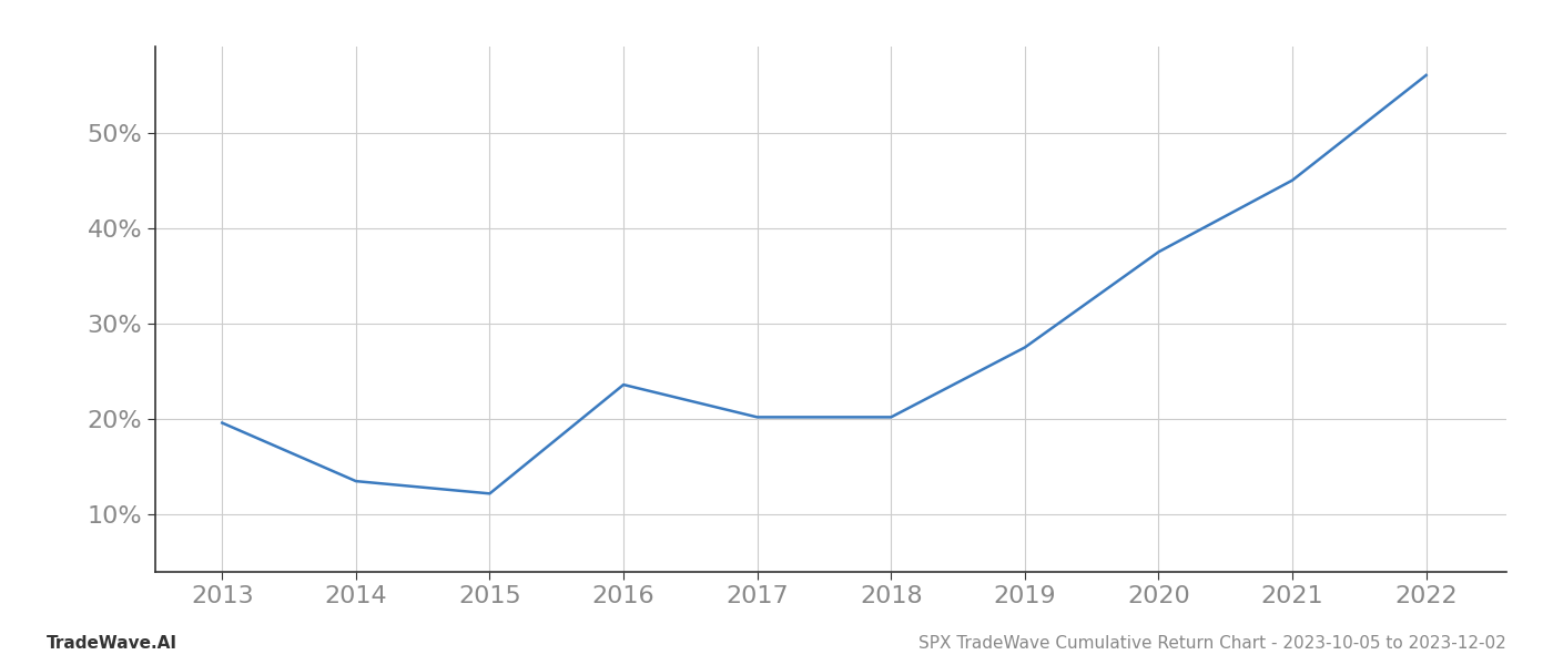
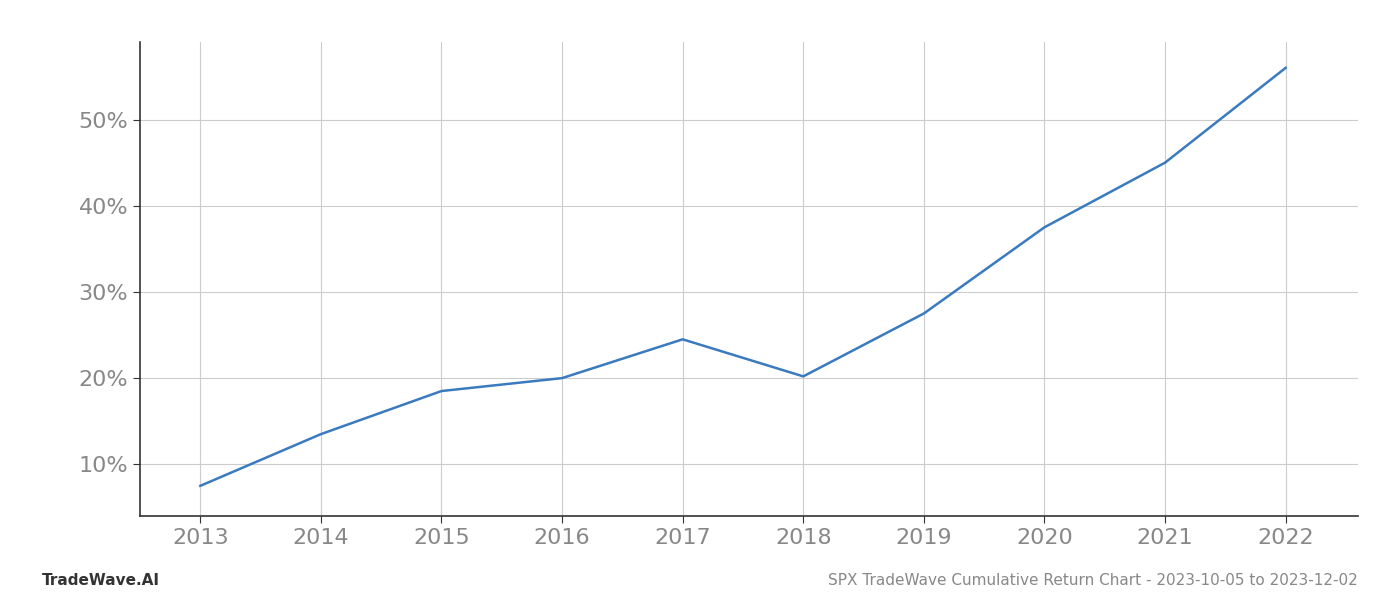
2013: 19.6% -> 7.5%
2015: 12.2% -> 18.5%
2016: 23.6% -> 20.0%
2017: 20.2% -> 24.5%
